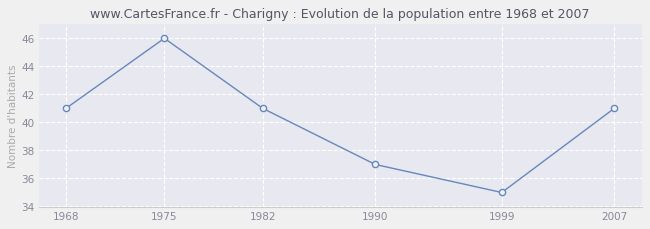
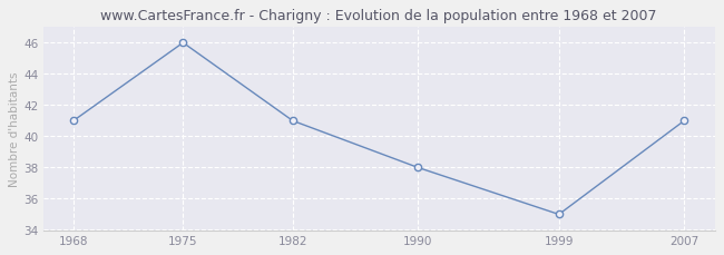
1990: 37 -> 38
